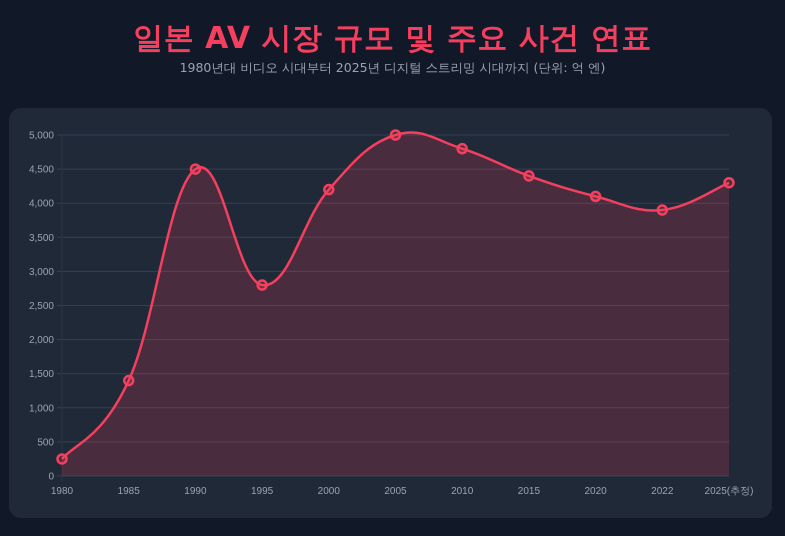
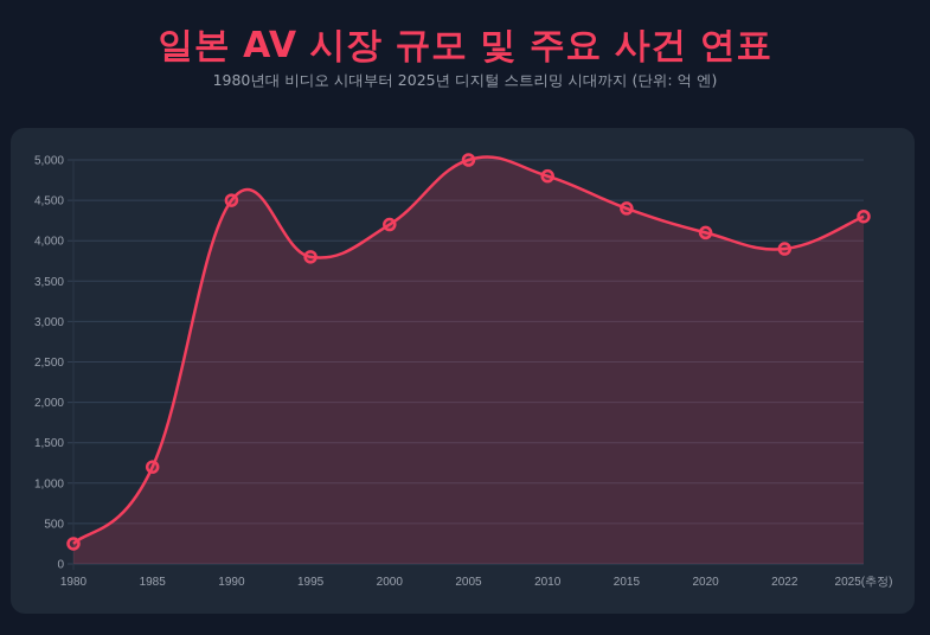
1985: 1400 -> 1200
1995: 2800 -> 3800
